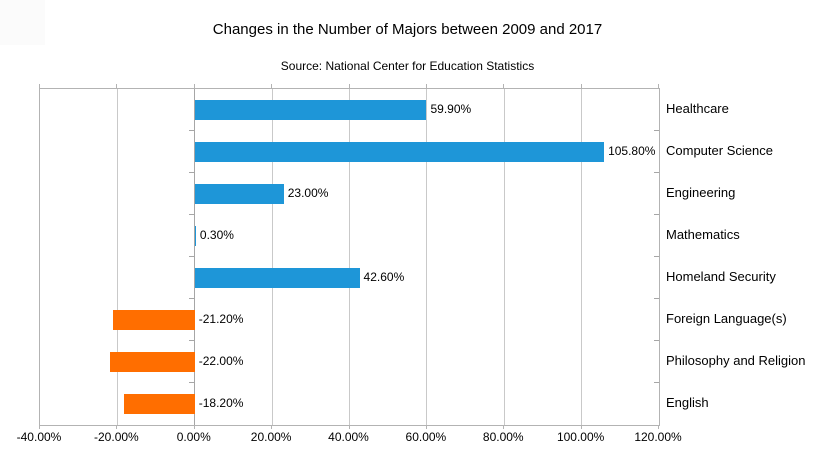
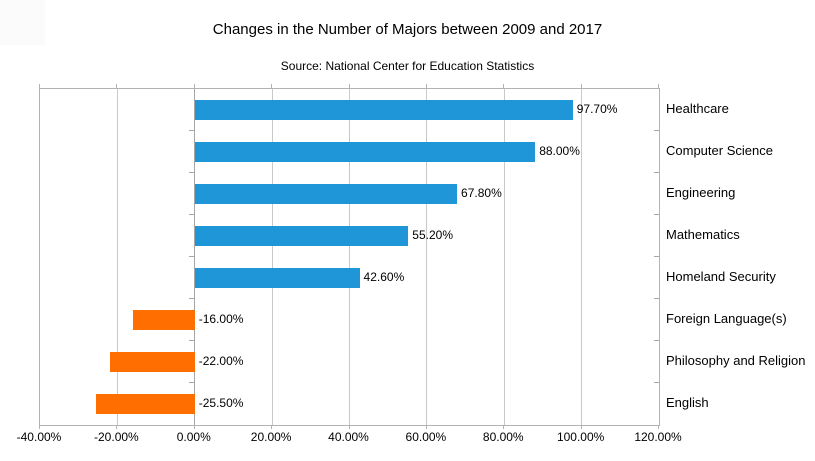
Healthcare: 59.90% -> 97.70%
Computer Science: 105.80% -> 88.00%
Engineering: 23.00% -> 67.80%
Mathematics: 0.30% -> 55.20%
Foreign Language(s): -21.20% -> -16.00%
English: -18.20% -> -25.50%
